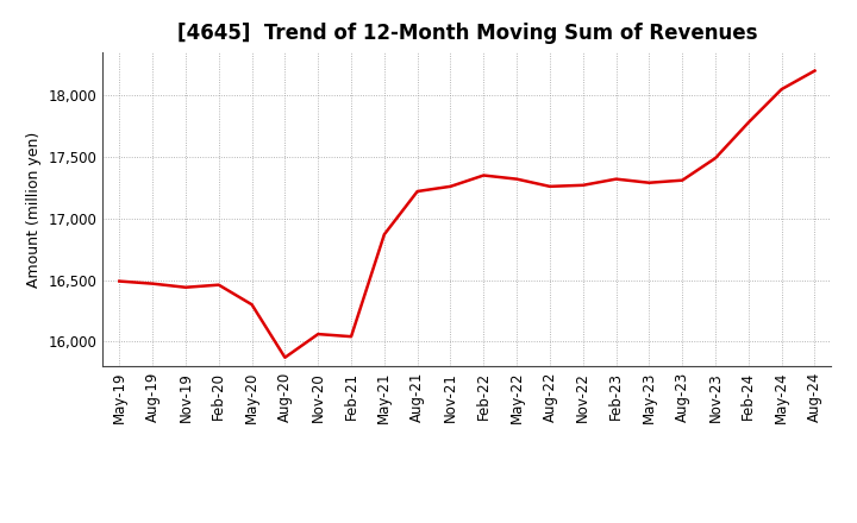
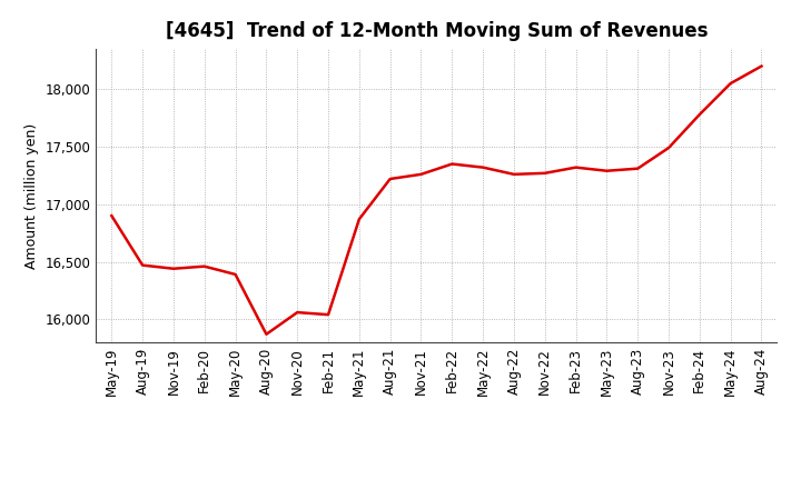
May-19: 16,490 -> 16,900
May-20: 16,300 -> 16,390
